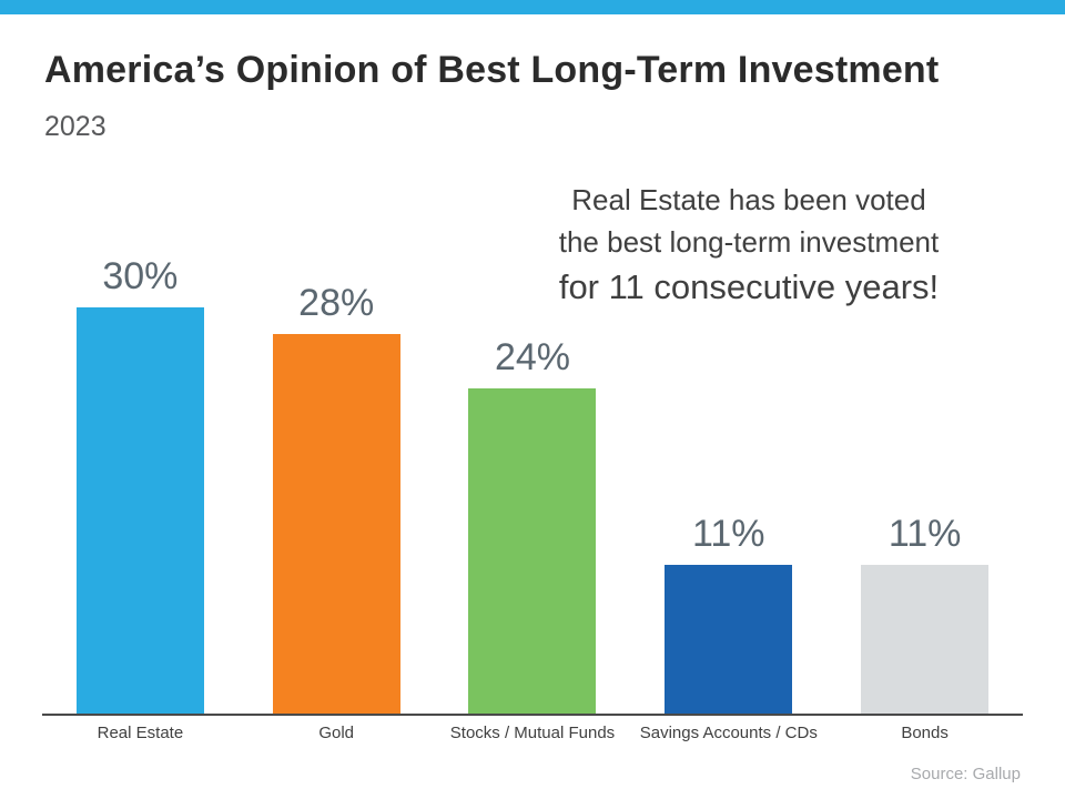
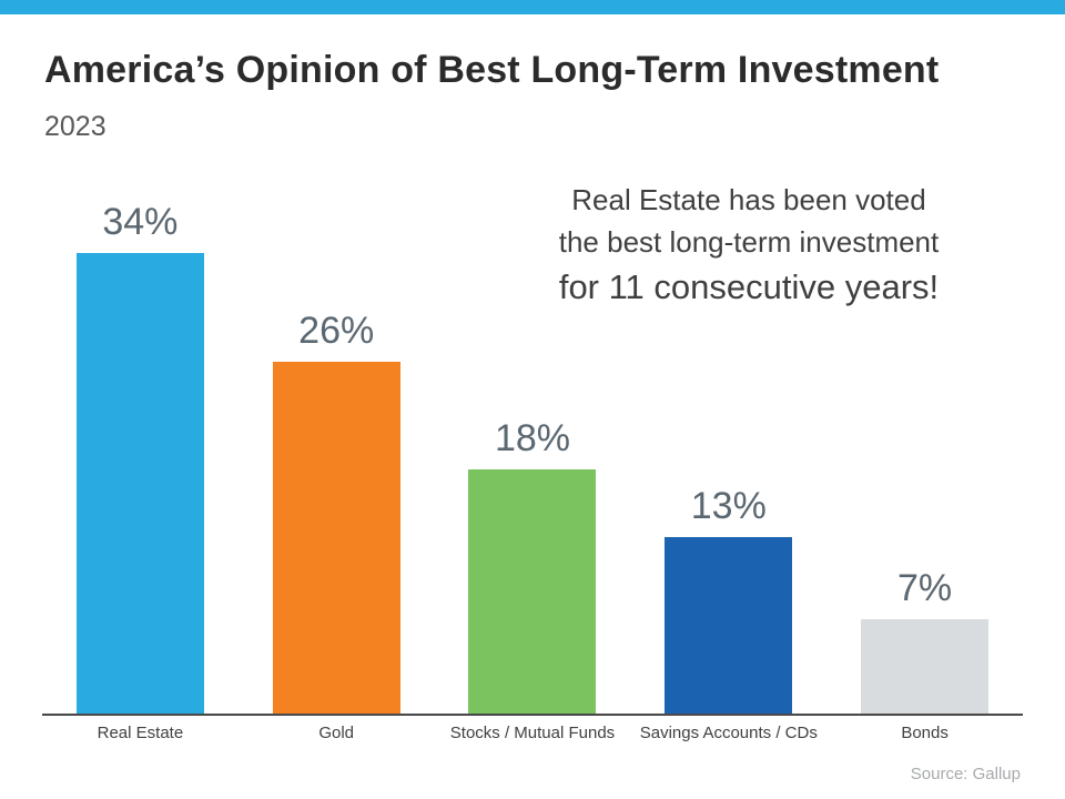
Real Estate: 30% -> 34%
Gold: 28% -> 26%
Stocks / Mutual Funds: 24% -> 18%
Savings Accounts / CDs: 11% -> 13%
Bonds: 11% -> 7%
